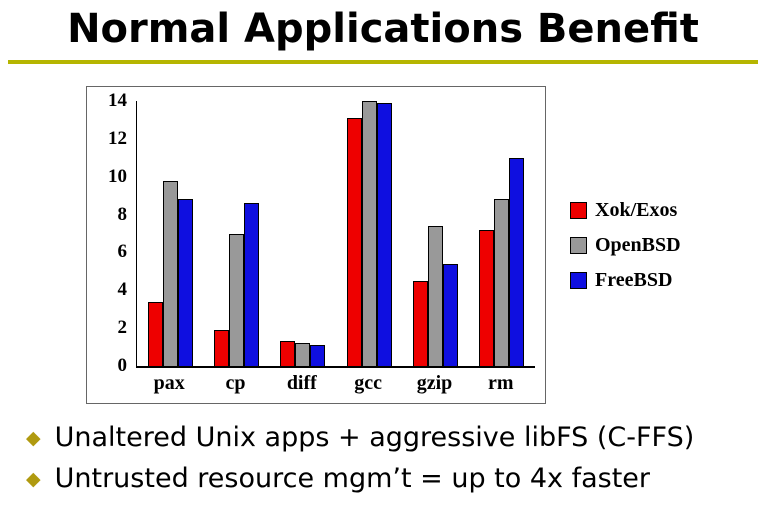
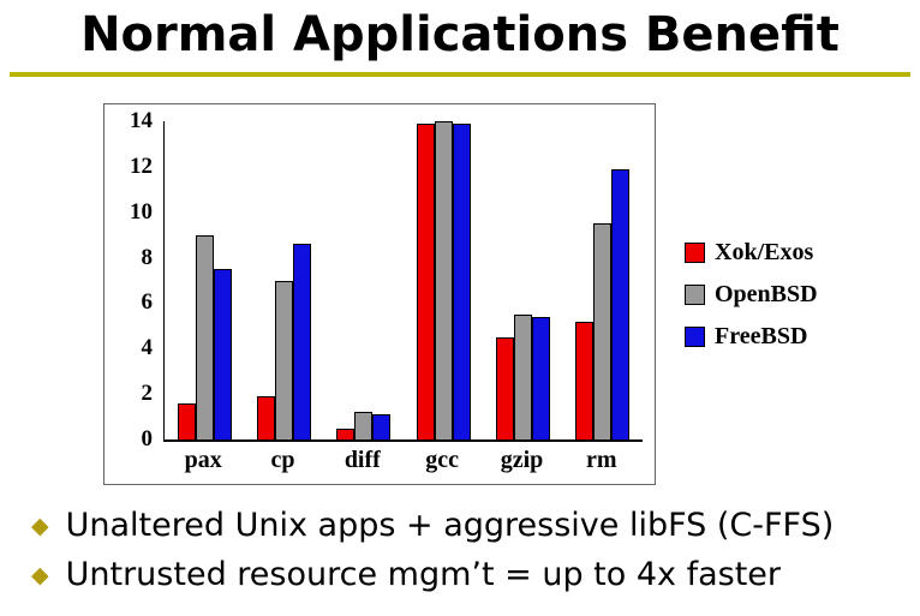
Xok/Exos/pax: 3.4 -> 1.6
OpenBSD/pax: 9.8 -> 9.0
FreeBSD/pax: 8.8 -> 7.5
Xok/Exos/diff: 1.3 -> 0.5
Xok/Exos/gcc: 13.1 -> 13.9
OpenBSD/gzip: 7.4 -> 5.5
Xok/Exos/rm: 7.2 -> 5.2
OpenBSD/rm: 8.8 -> 9.5
FreeBSD/rm: 11.0 -> 11.9
